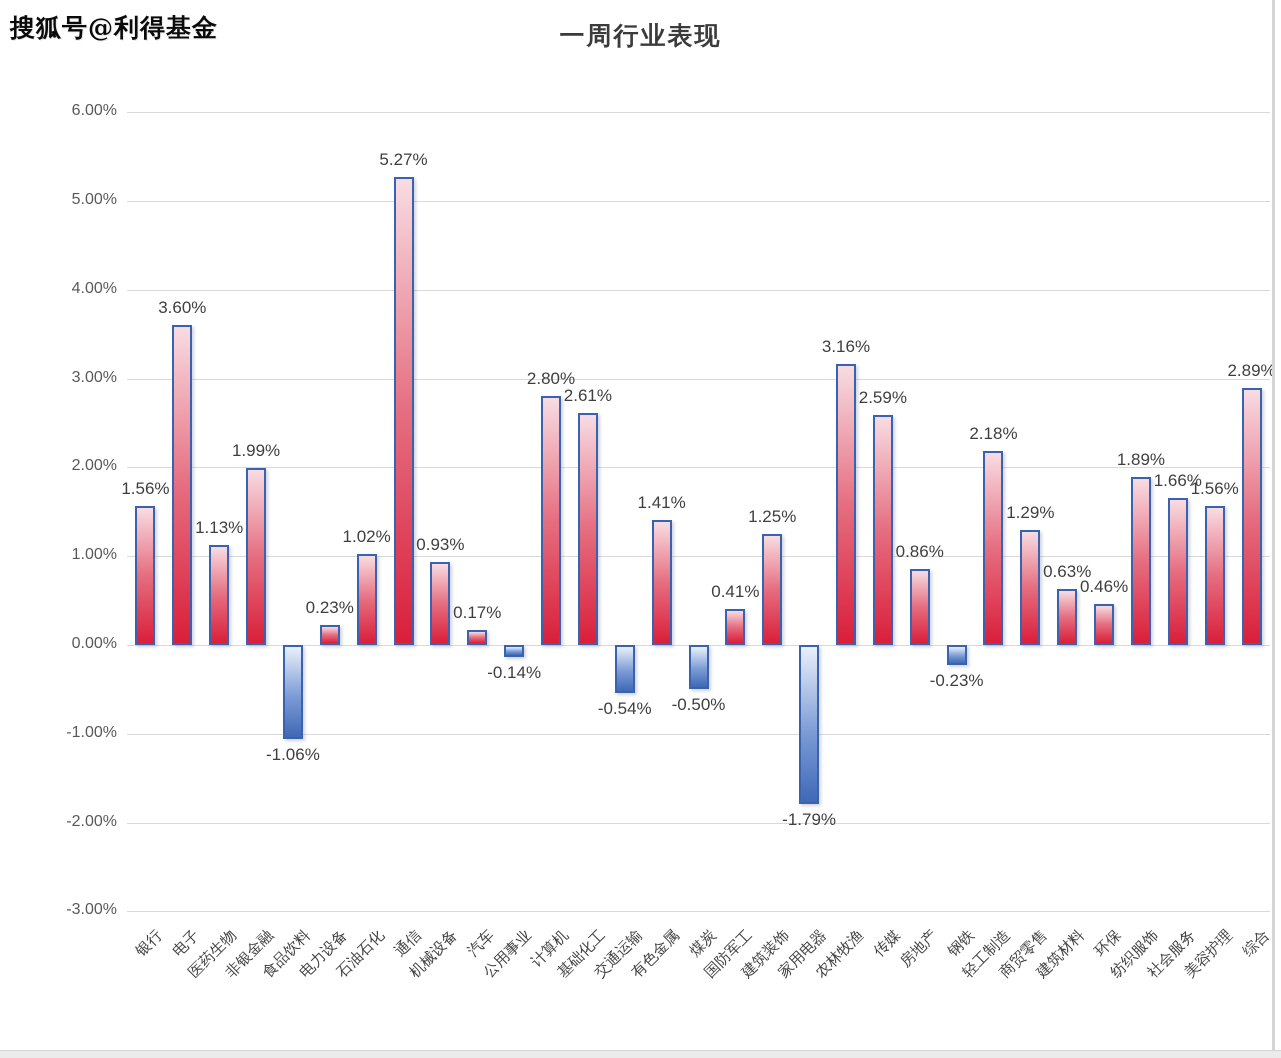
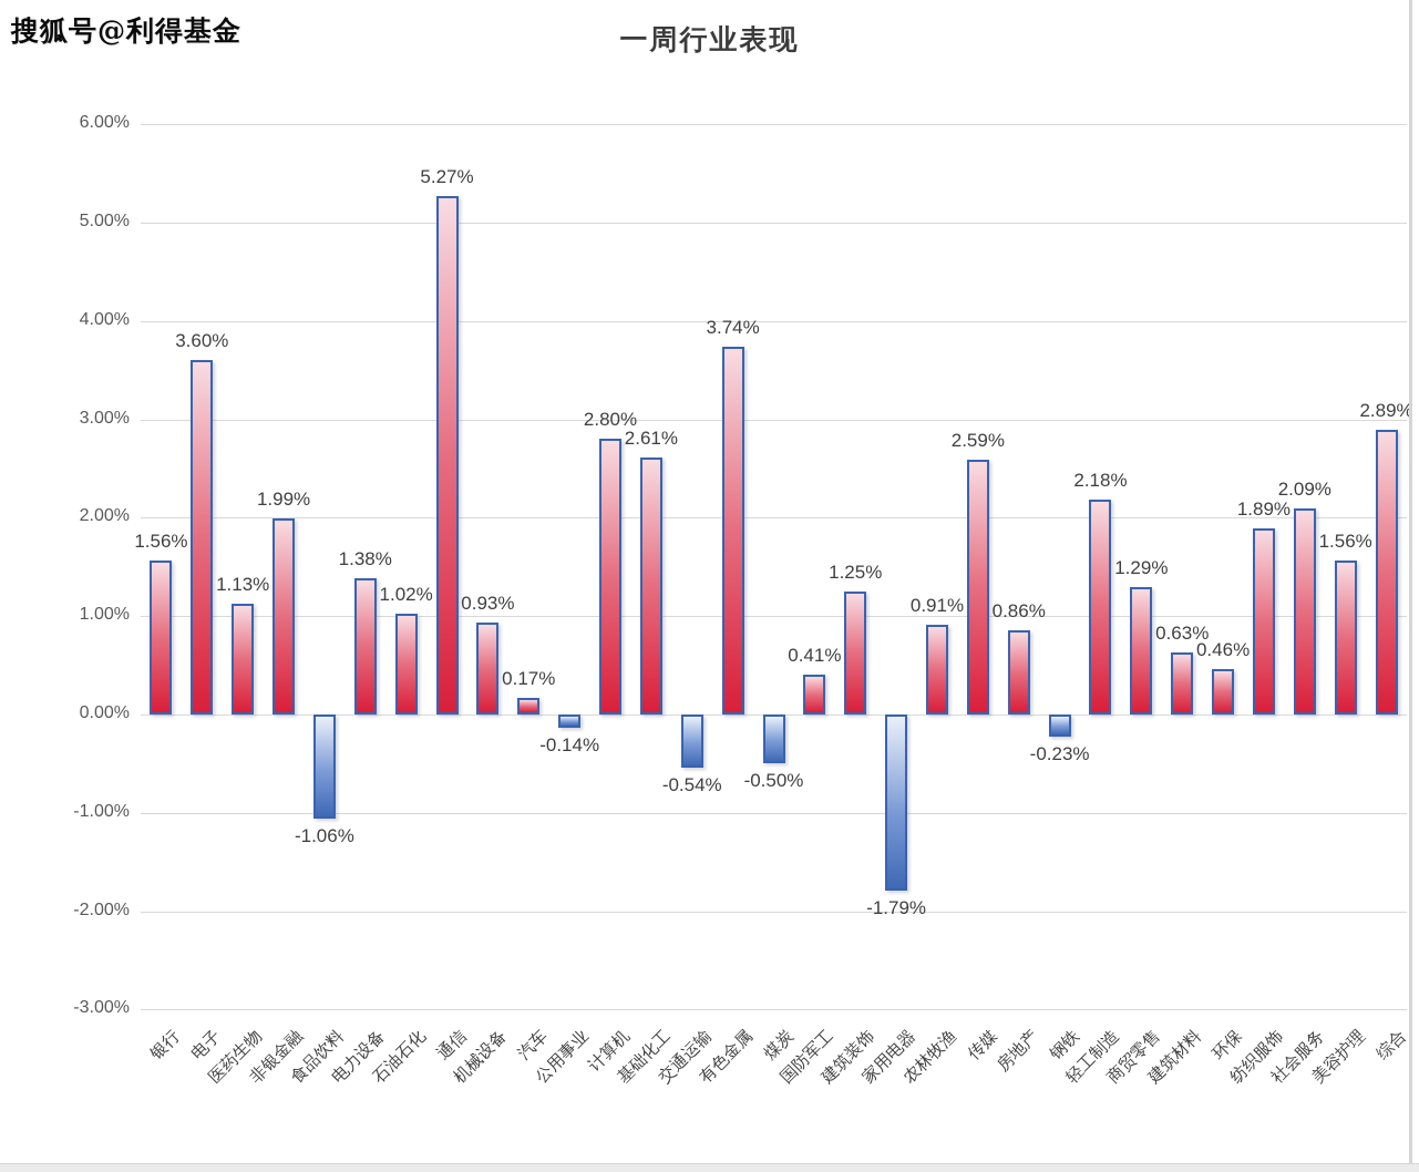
电力设备: 0.23% -> 1.38%
有色金属: 1.41% -> 3.74%
农林牧渔: 3.16% -> 0.91%
社会服务: 1.66% -> 2.09%
